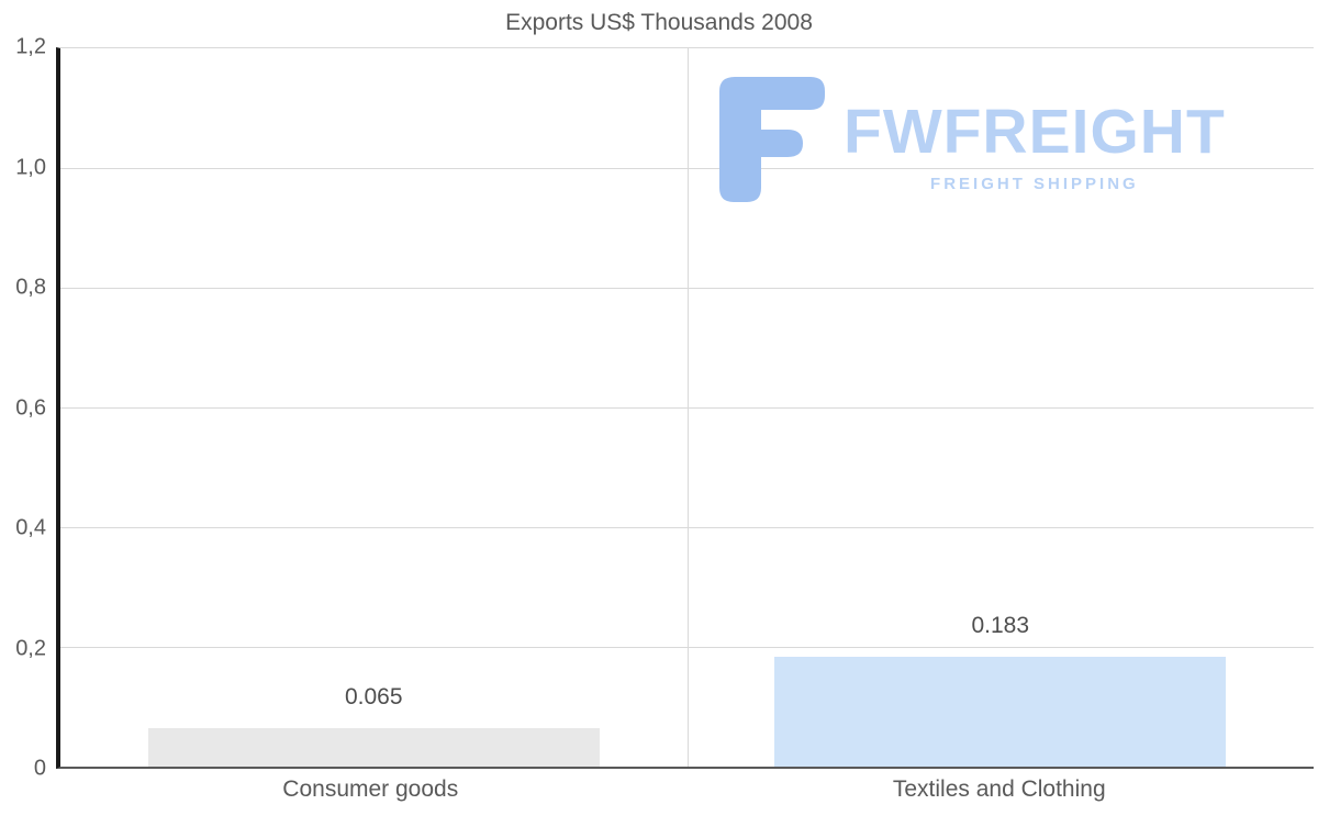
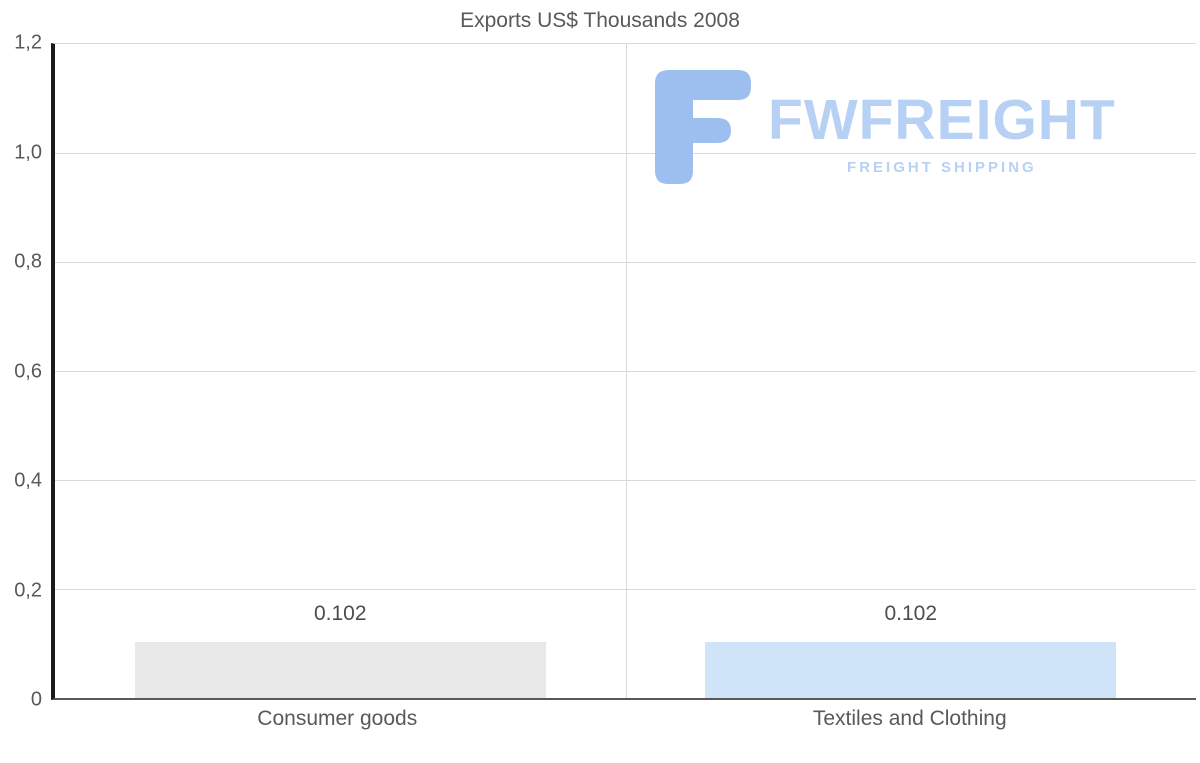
Consumer goods: 0.065 -> 0.102
Textiles and Clothing: 0.183 -> 0.102
